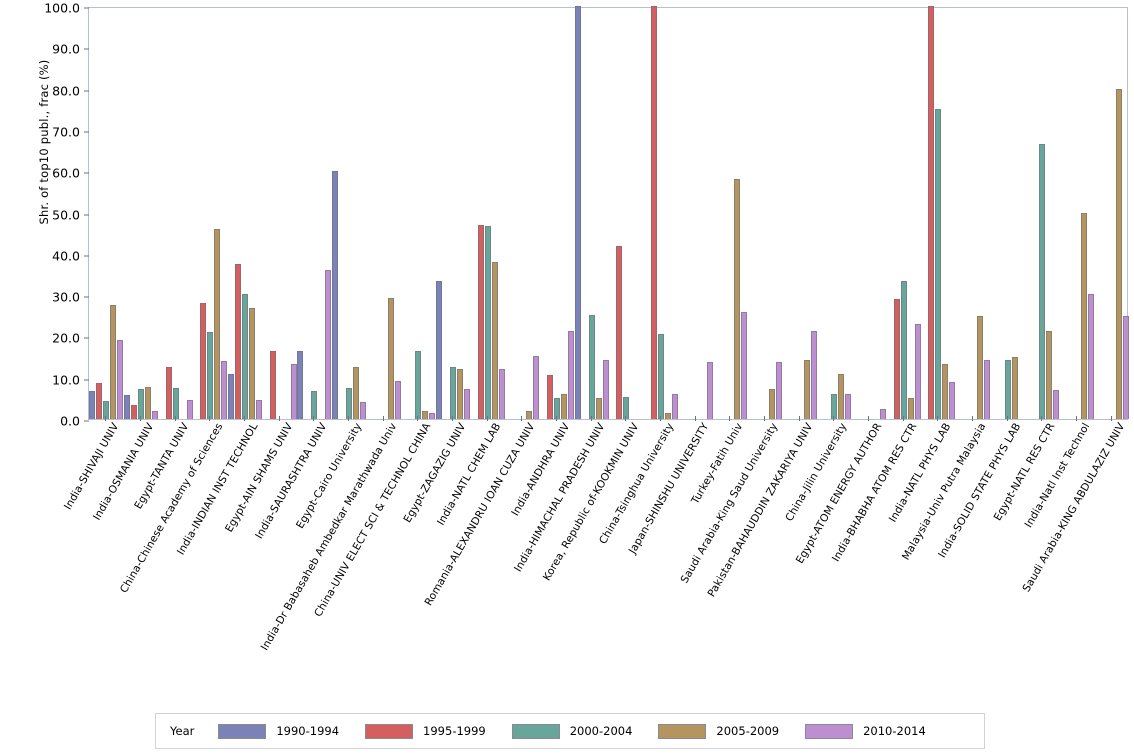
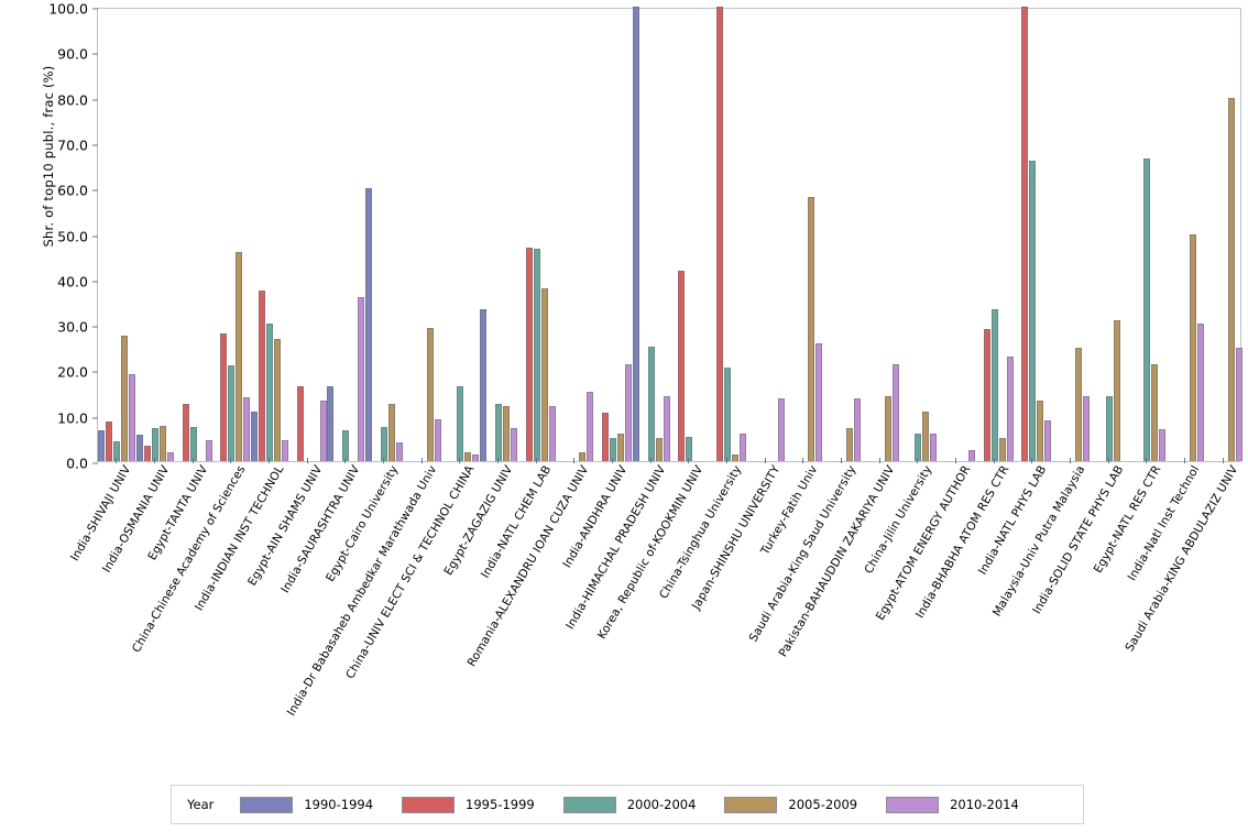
2000-2004/India-NATL PHYS LAB: 75 -> 66
2005-2009/India-SOLID STATE PHYS LAB: 15 -> 31
